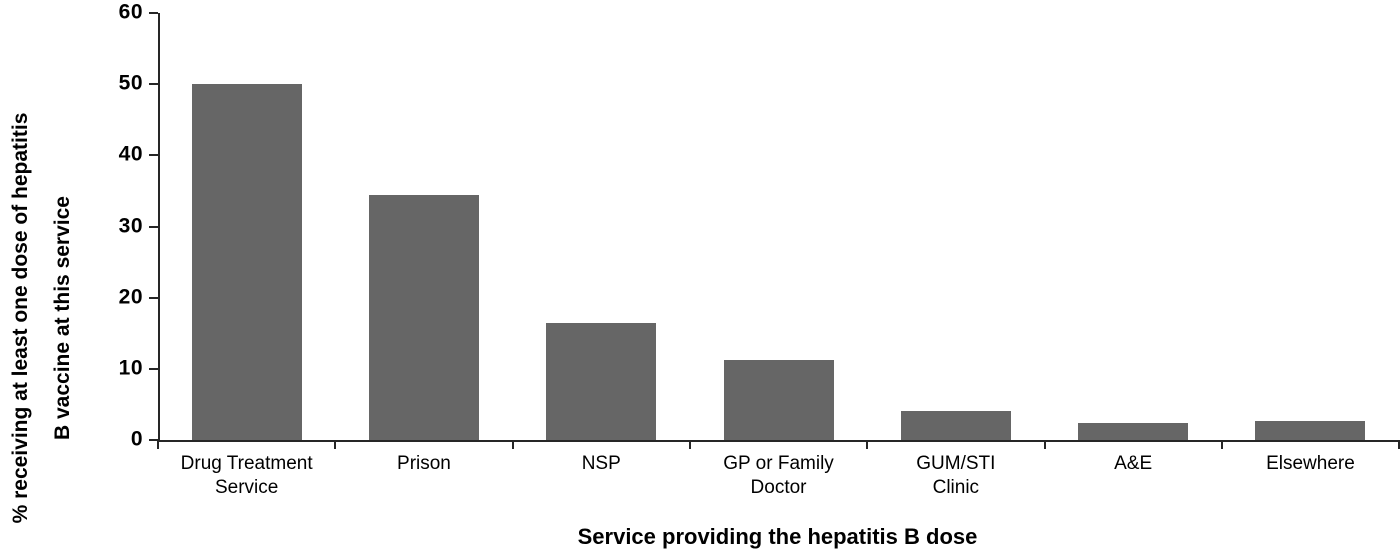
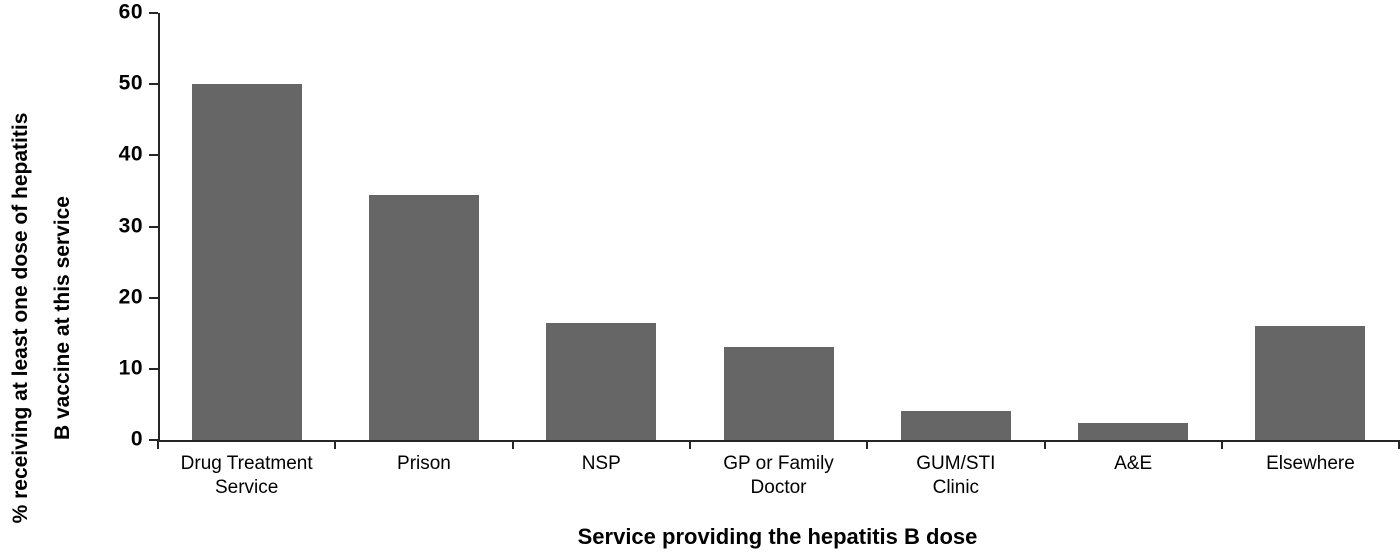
GP or Family Doctor: 11 -> 13
Elsewhere: 3 -> 16
